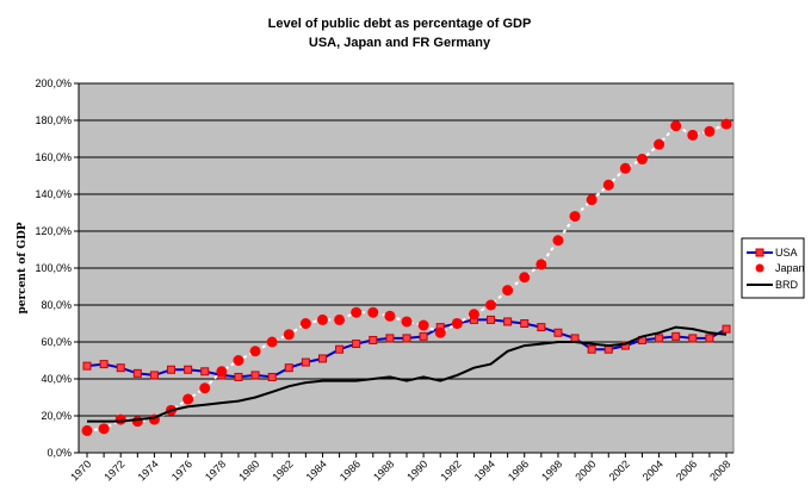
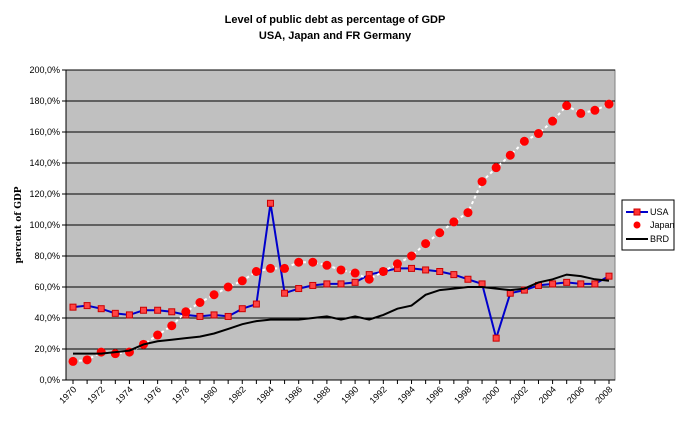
USA/1984: 51% -> 114%
Japan/1998: 115% -> 108%
USA/2000: 56% -> 27%
